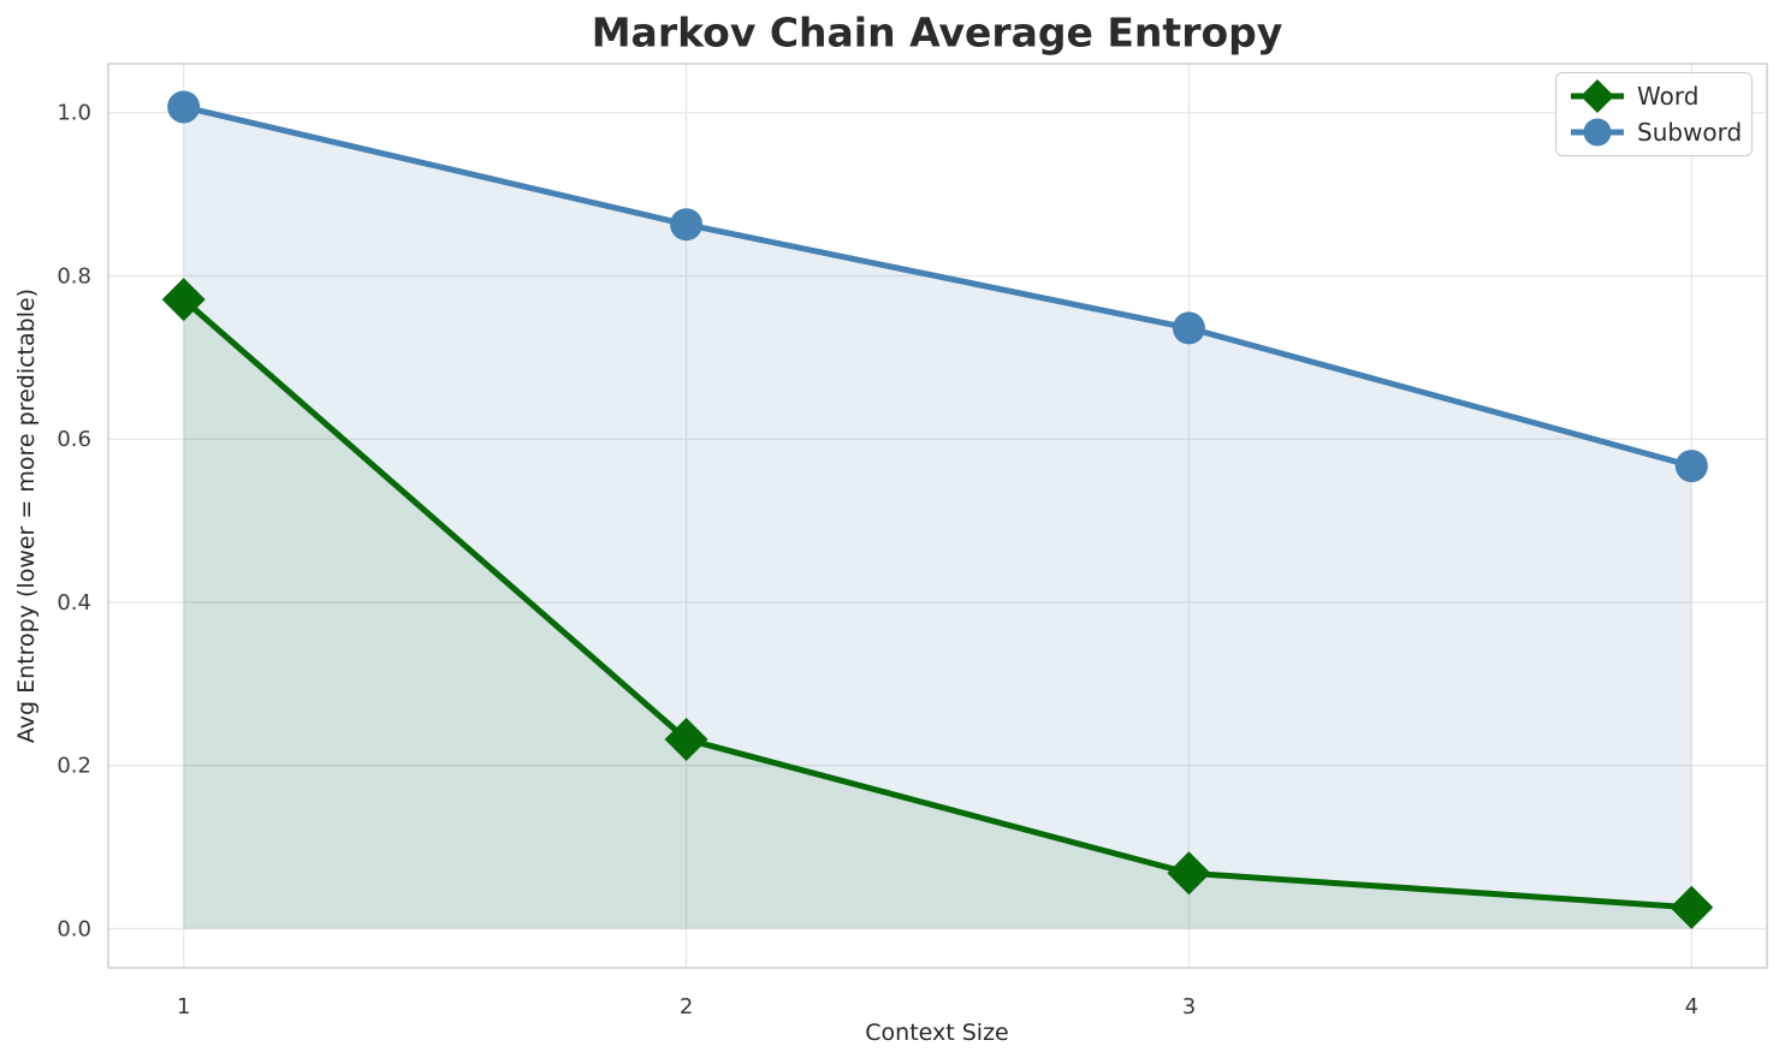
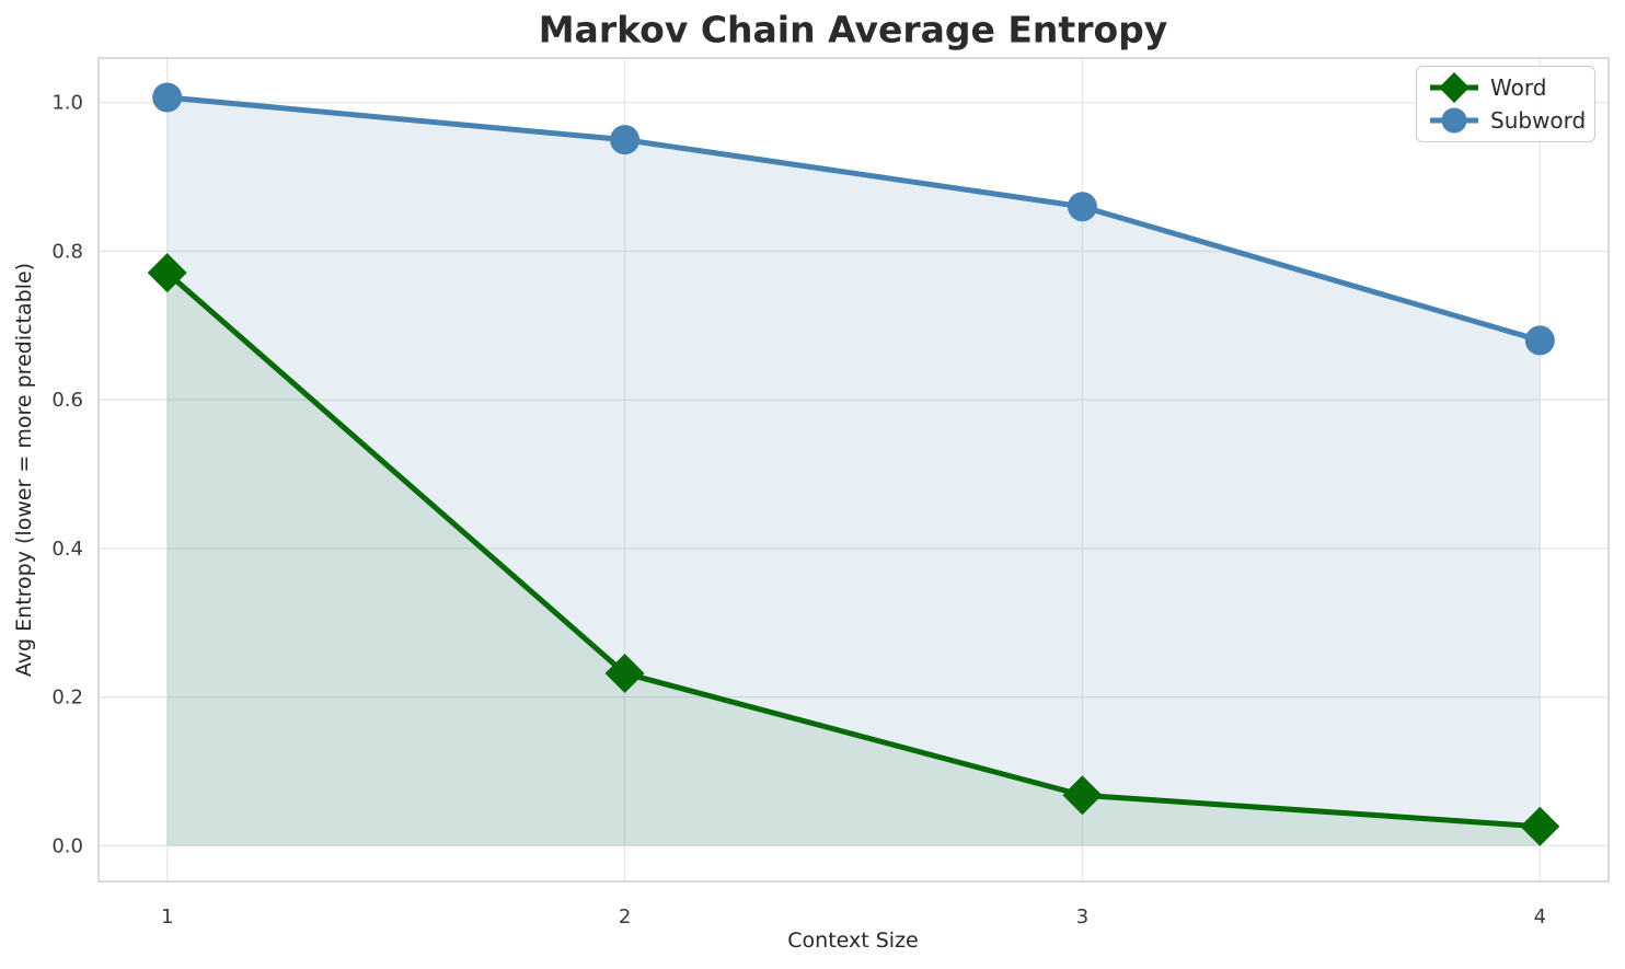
Subword/2: 0.86 -> 0.95
Subword/3: 0.74 -> 0.86
Subword/4: 0.57 -> 0.68
